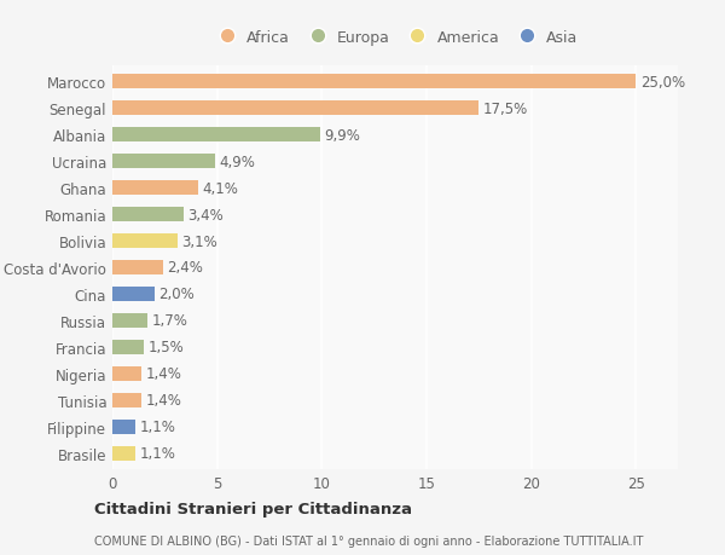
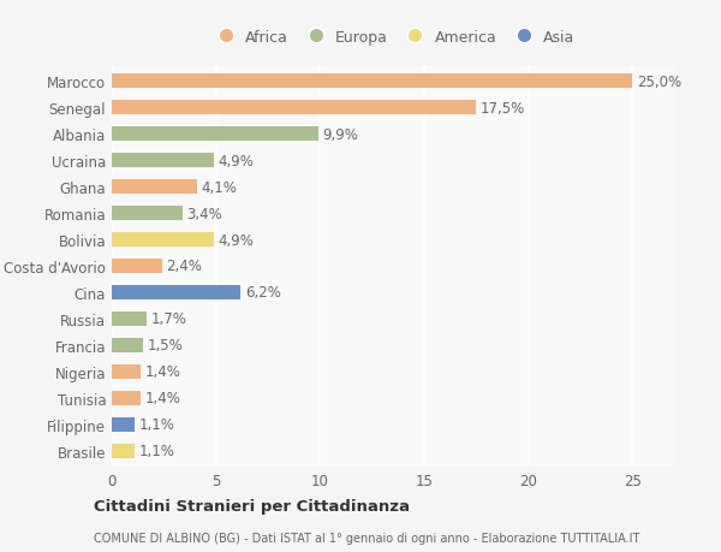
Bolivia: 3,1% -> 4,9%
Cina: 2,0% -> 6,2%
